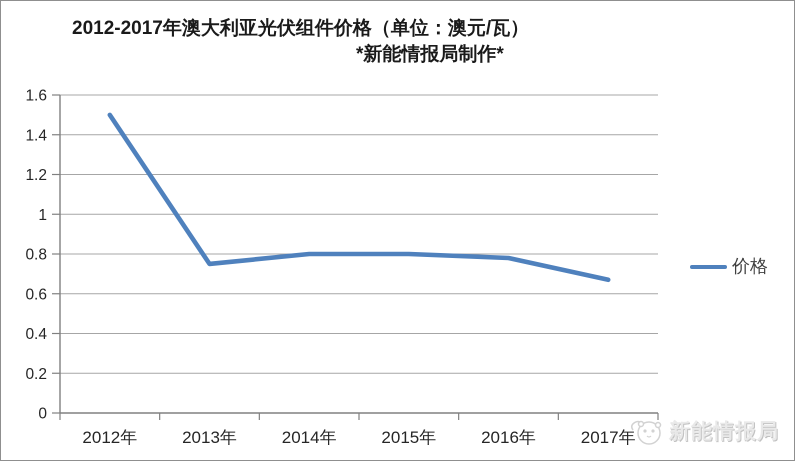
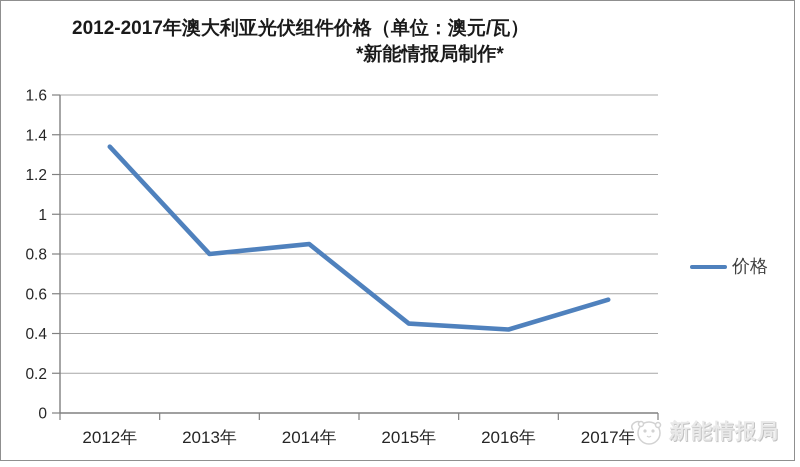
2012年: 1.50 -> 1.34
2013年: 0.75 -> 0.80
2014年: 0.80 -> 0.85
2015年: 0.80 -> 0.45
2016年: 0.78 -> 0.42
2017年: 0.67 -> 0.57
